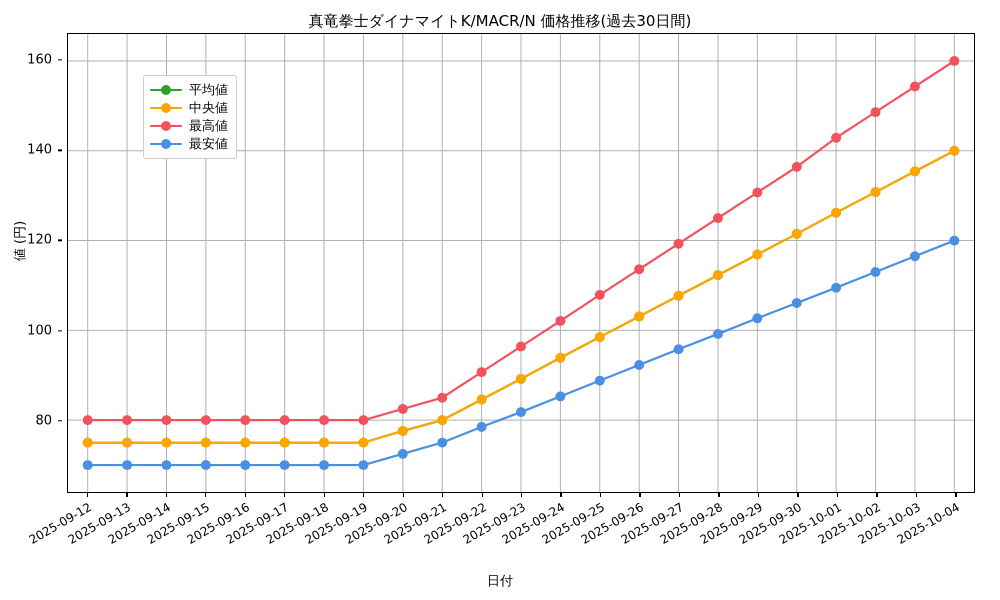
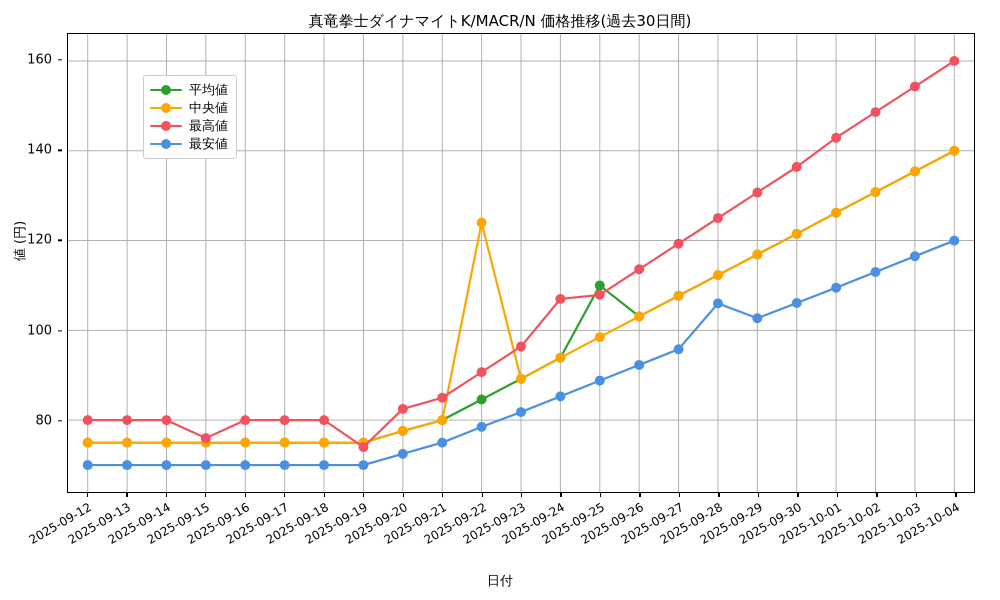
最高値/2025-09-15: 80 -> 76
最高値/2025-09-19: 80 -> 74
中央値/2025-09-22: 85 -> 124
最高値/2025-09-24: 102 -> 107
平均値/2025-09-25: 98 -> 110
最安値/2025-09-28: 99 -> 106
